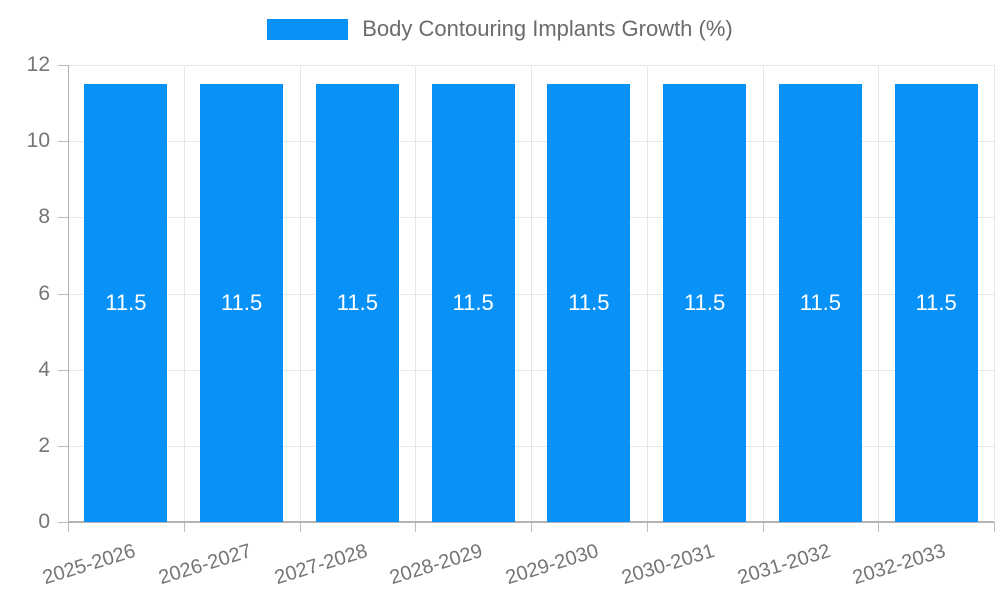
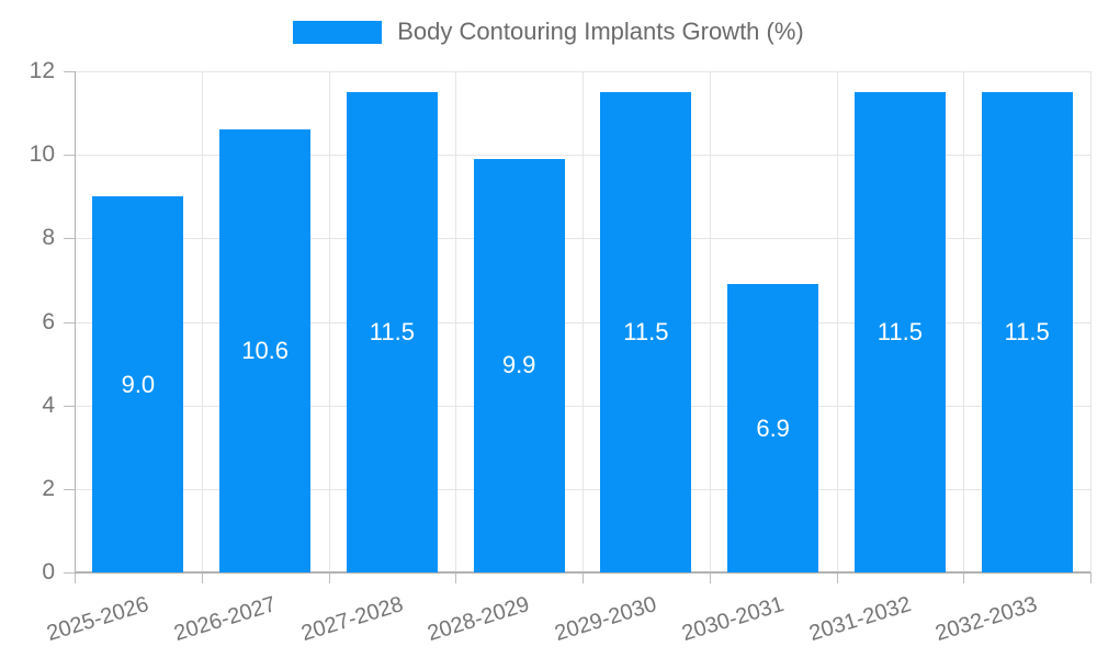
2025-2026: 11.5 -> 9.0
2026-2027: 11.5 -> 10.6
2028-2029: 11.5 -> 9.9
2030-2031: 11.5 -> 6.9
